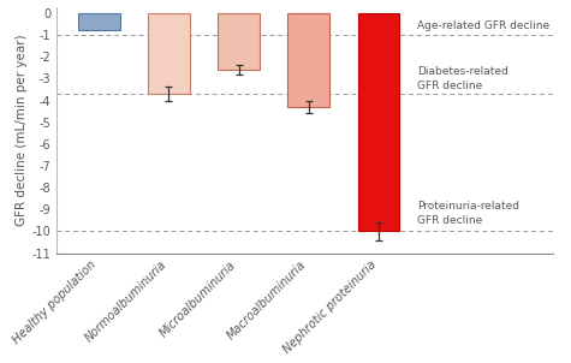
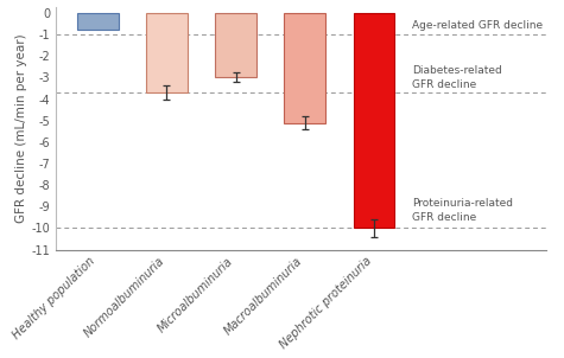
Microalbuminuria: -2.6 -> -3.0
Macroalbuminuria: -4.3 -> -5.1
